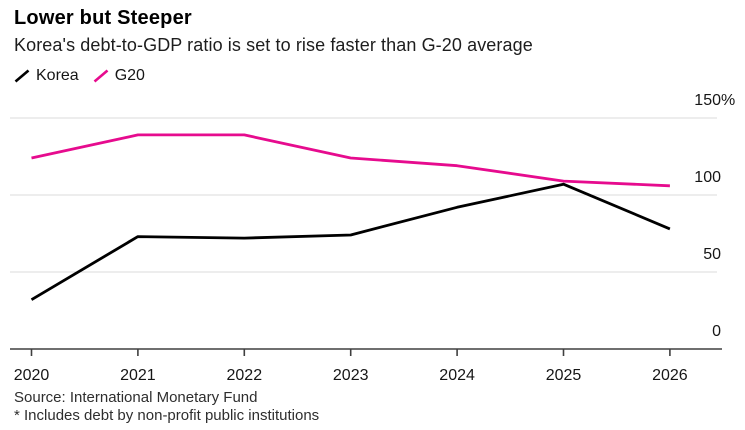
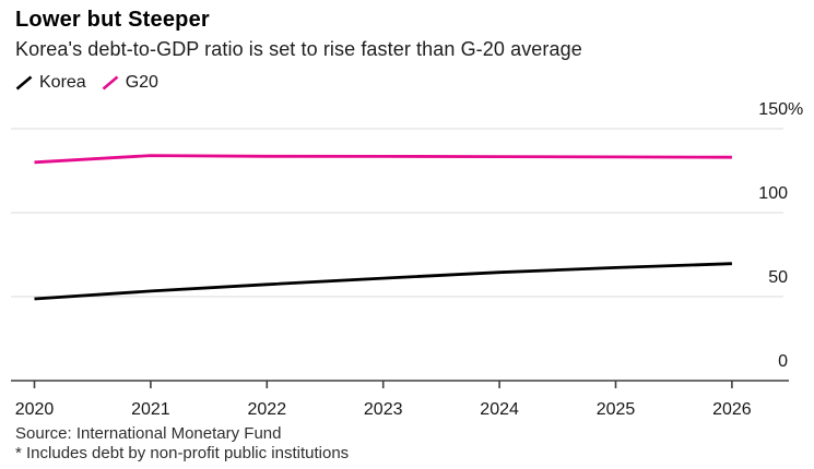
Korea/2020: 32 -> 49
G20/2020: 124 -> 130
Korea/2021: 73 -> 53
G20/2021: 139 -> 134
Korea/2022: 72 -> 57
G20/2022: 139 -> 134
Korea/2023: 74 -> 61
G20/2023: 124 -> 134
Korea/2024: 92 -> 64
G20/2024: 119 -> 133
Korea/2025: 107 -> 67
G20/2025: 109 -> 133
Korea/2026: 78 -> 70
G20/2026: 106 -> 133
